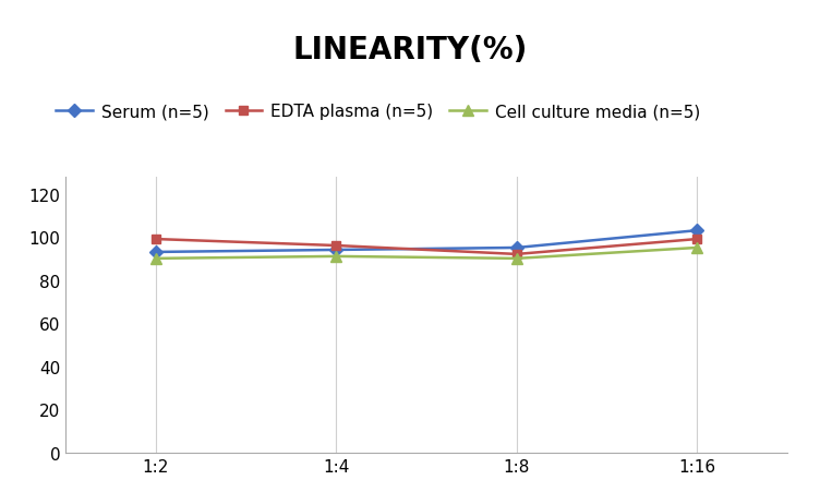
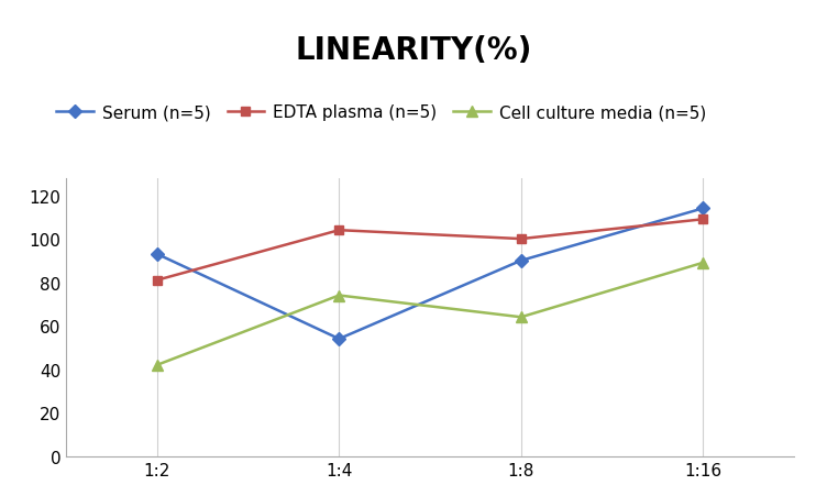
EDTA plasma (n=5)/1:2: 99 -> 81
Cell culture media (n=5)/1:2: 90 -> 42
Serum (n=5)/1:4: 94 -> 54
EDTA plasma (n=5)/1:4: 96 -> 104
Cell culture media (n=5)/1:4: 91 -> 74
Serum (n=5)/1:8: 95 -> 90
EDTA plasma (n=5)/1:8: 92 -> 100
Cell culture media (n=5)/1:8: 90 -> 64
Serum (n=5)/1:16: 103 -> 114
EDTA plasma (n=5)/1:16: 99 -> 109
Cell culture media (n=5)/1:16: 95 -> 89
